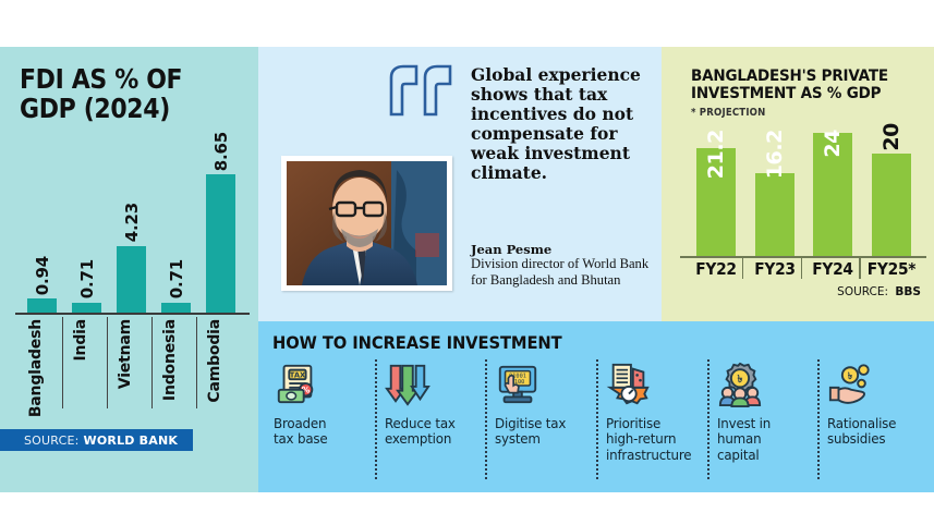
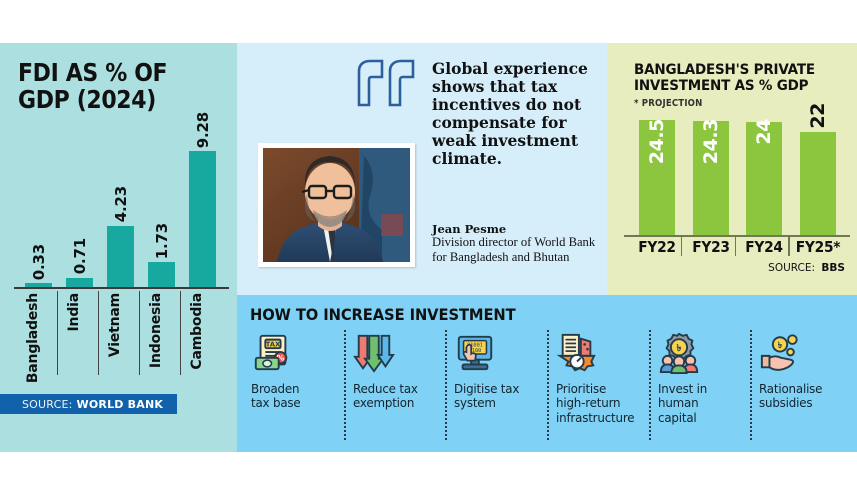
FDI AS % OF GDP (2024)/Bangladesh: 0.94 -> 0.33
FDI AS % OF GDP (2024)/Indonesia: 0.71 -> 1.73
FDI AS % OF GDP (2024)/Cambodia: 8.65 -> 9.28
BANGLADESH'S PRIVATE INVESTMENT AS % GDP/FY22: 21.2 -> 24.5
BANGLADESH'S PRIVATE INVESTMENT AS % GDP/FY23: 16.2 -> 24.3
BANGLADESH'S PRIVATE INVESTMENT AS % GDP/FY25*: 20 -> 22
